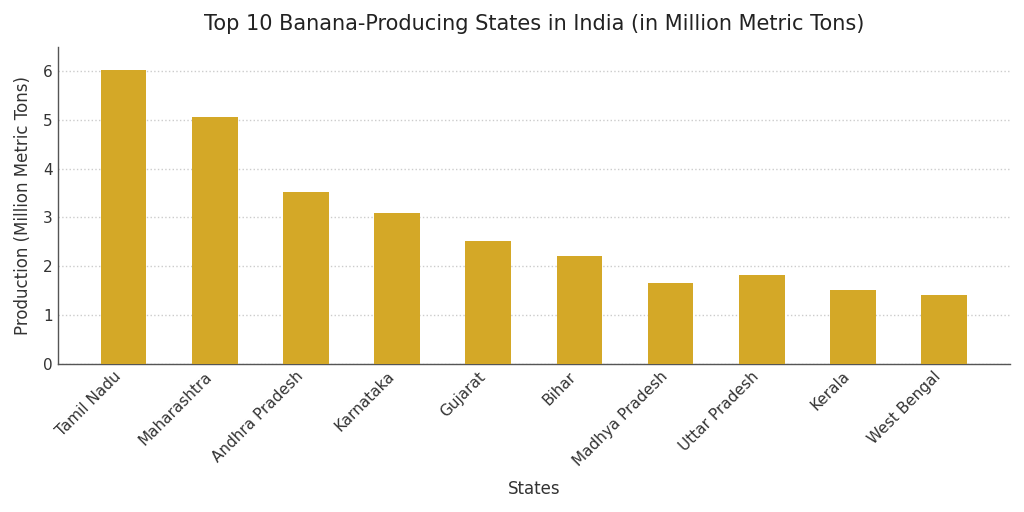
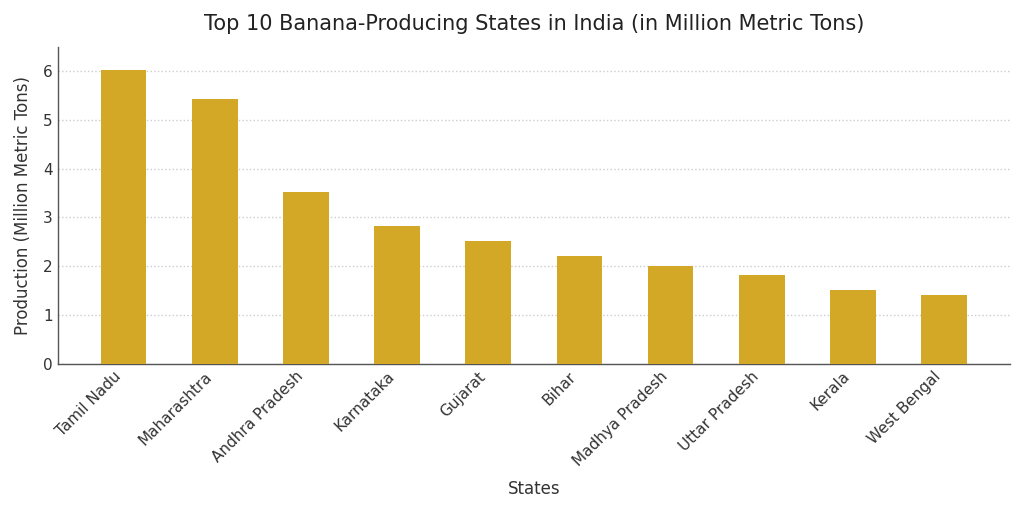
Maharashtra: 5.05 -> 5.42
Karnataka: 3.10 -> 2.82
Madhya Pradesh: 1.65 -> 2.01
